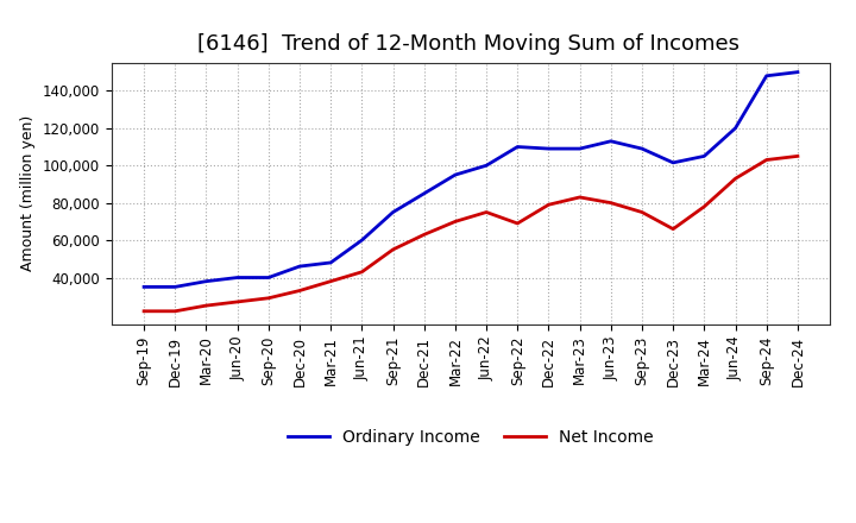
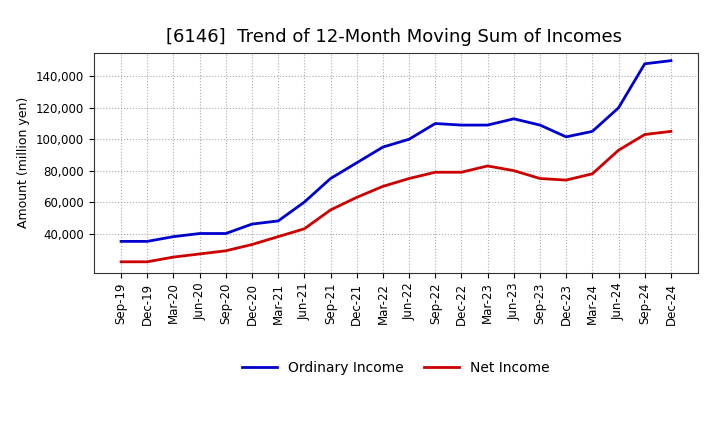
Net Income/Sep-22: 69,000 -> 79,000
Net Income/Dec-23: 66,000 -> 74,000
